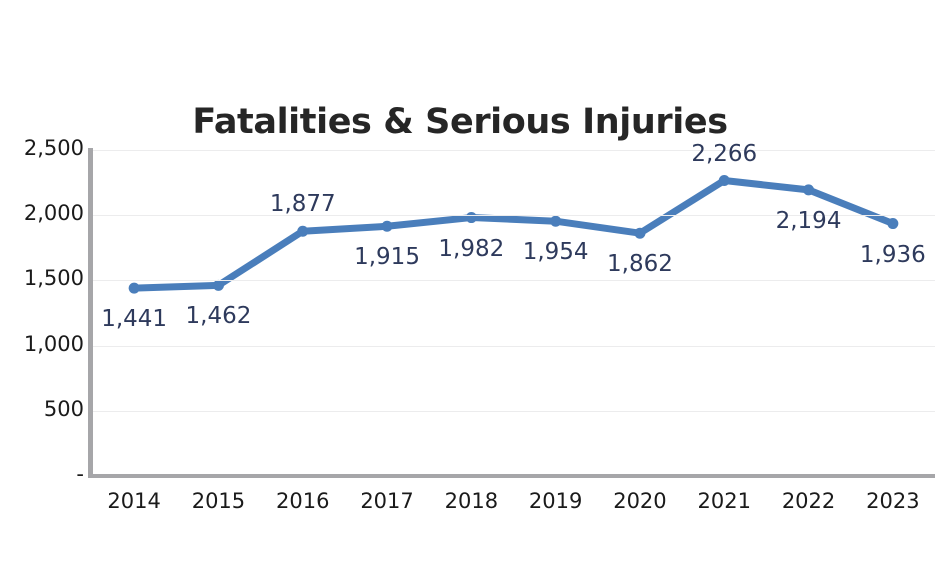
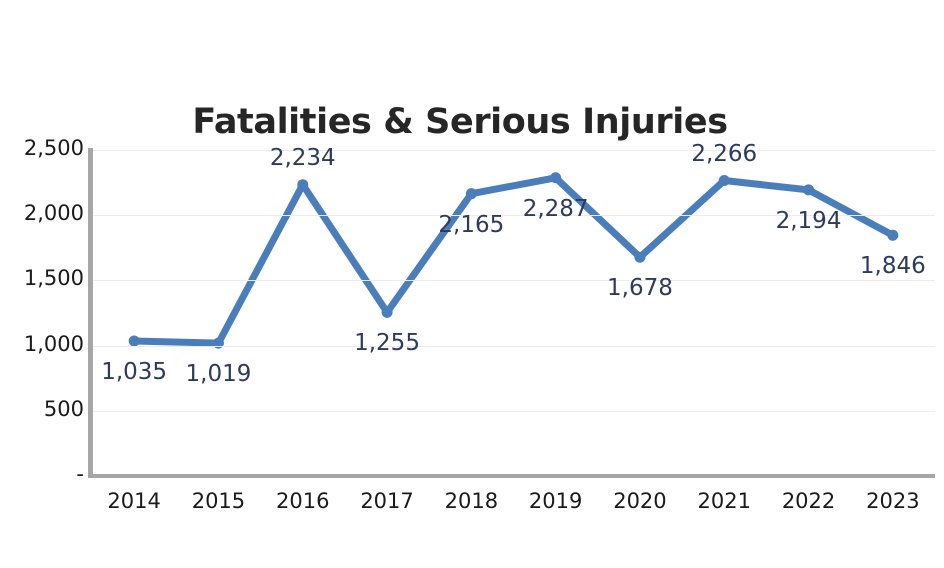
2014: 1,441 -> 1,035
2015: 1,462 -> 1,019
2016: 1,877 -> 2,234
2017: 1,915 -> 1,255
2018: 1,982 -> 2,165
2019: 1,954 -> 2,287
2020: 1,862 -> 1,678
2023: 1,936 -> 1,846
